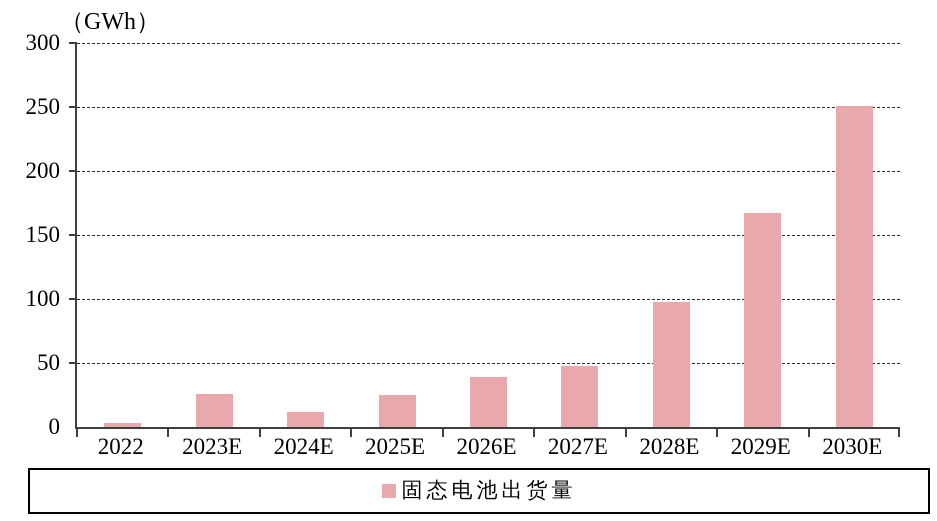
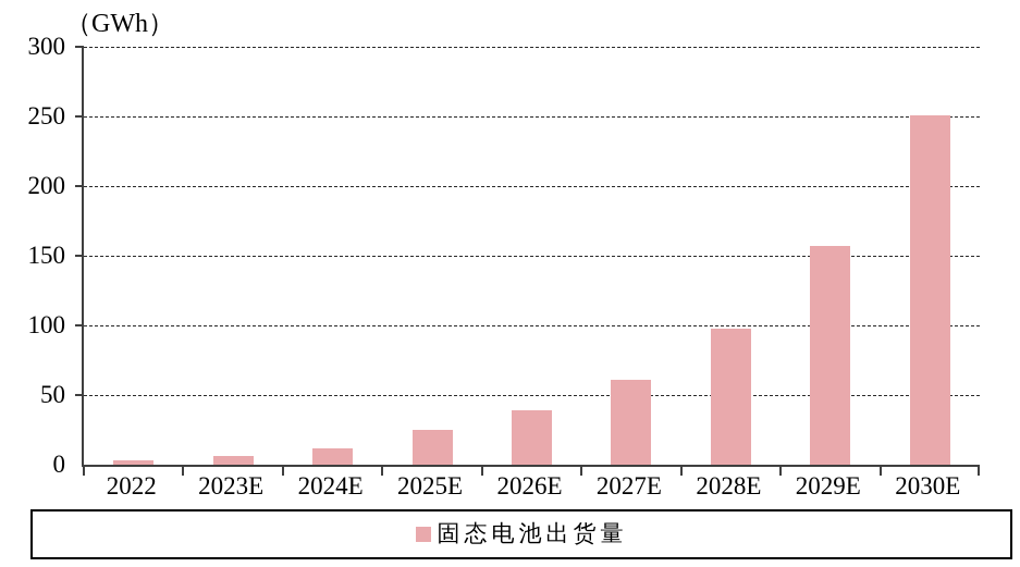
2023E: 26 -> 6
2027E: 48 -> 61
2029E: 167 -> 157
